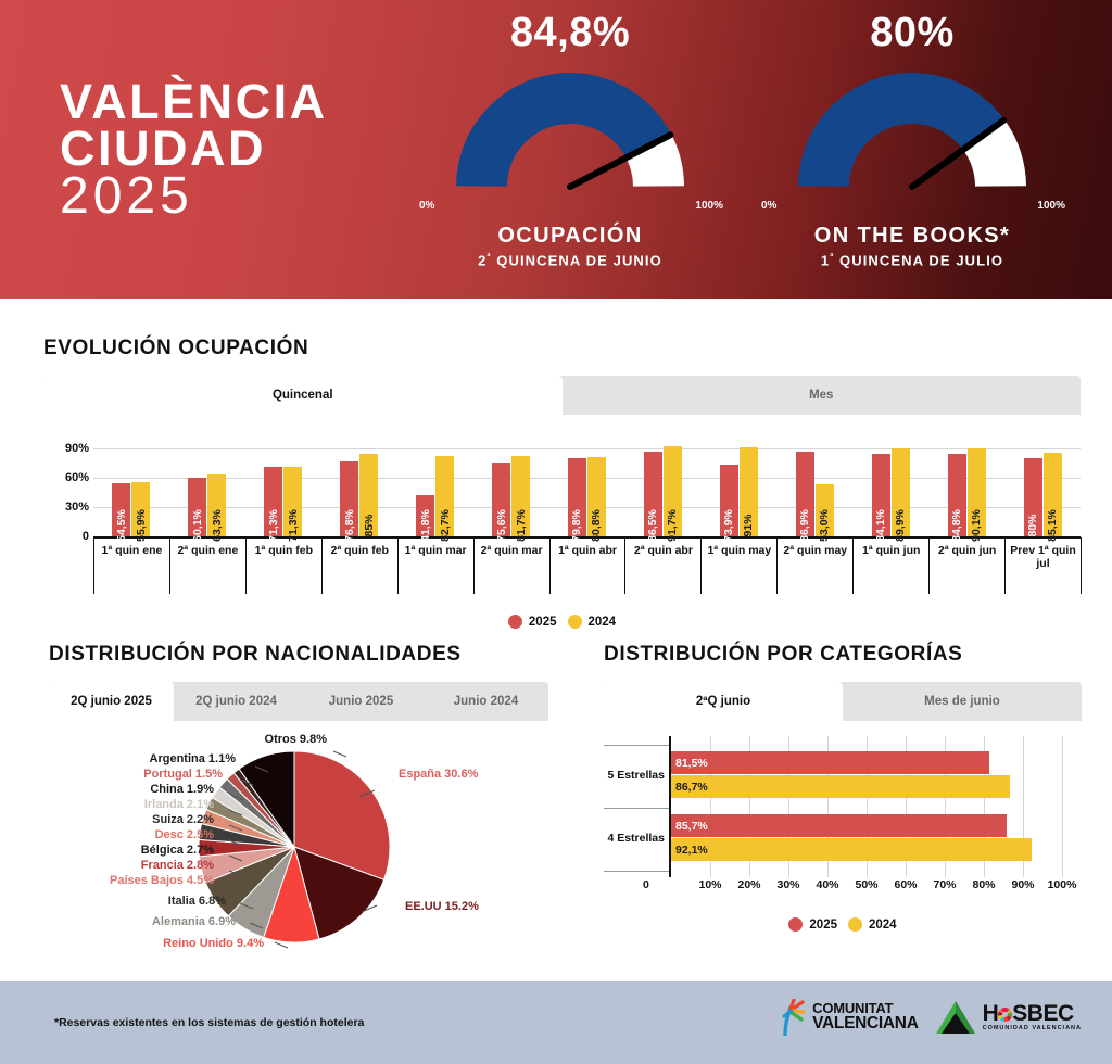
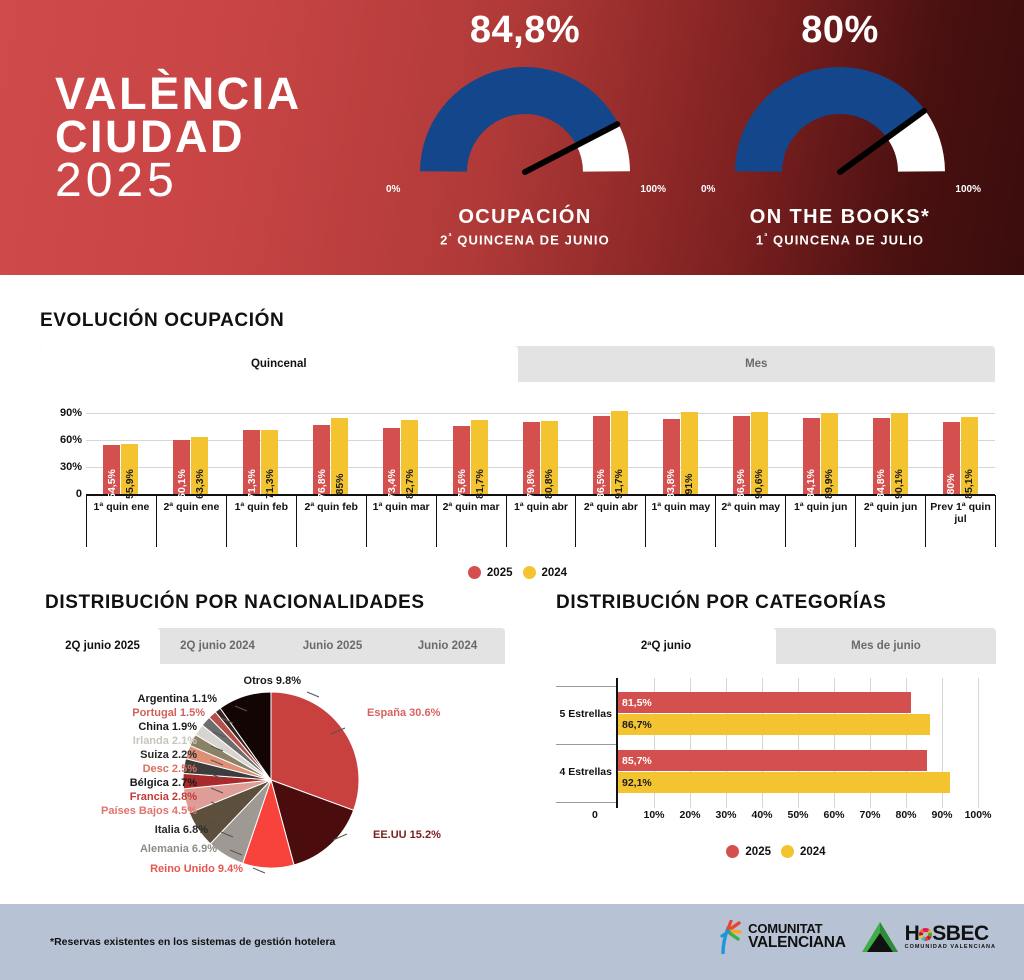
EVOLUCIÓN OCUPACIÓN/2025/1ª quin mar: 41,8% -> 73,4%
EVOLUCIÓN OCUPACIÓN/2025/1ª quin may: 73,9% -> 83,8%
EVOLUCIÓN OCUPACIÓN/2024/2ª quin may: 53,0% -> 90,6%
